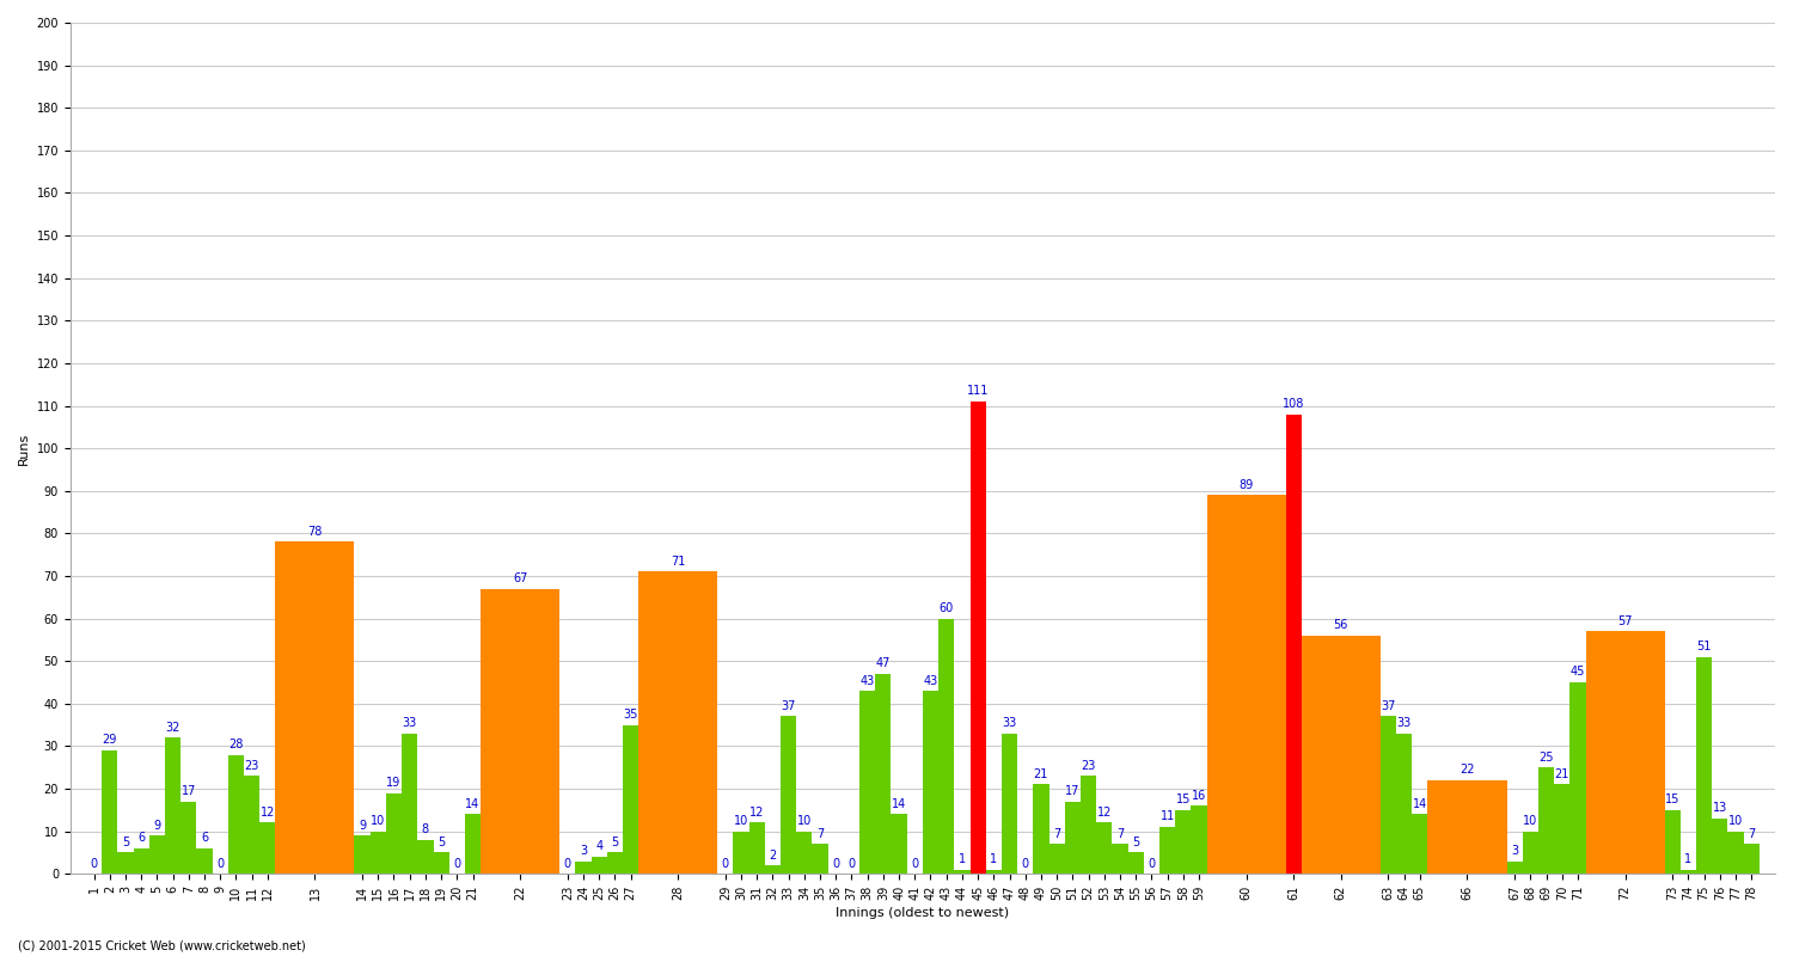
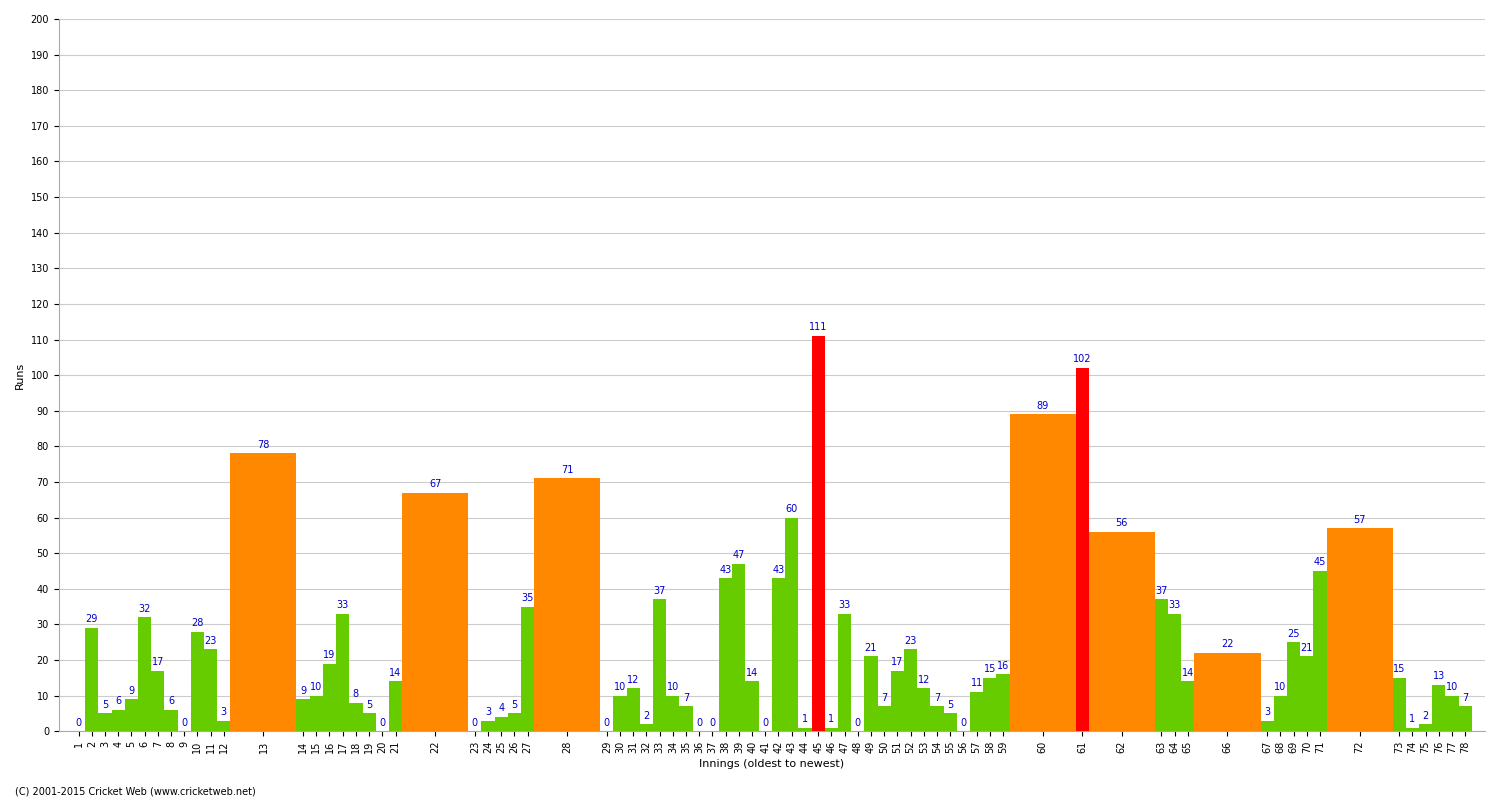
12: 12 -> 3
61: 108 -> 102
75: 51 -> 2
